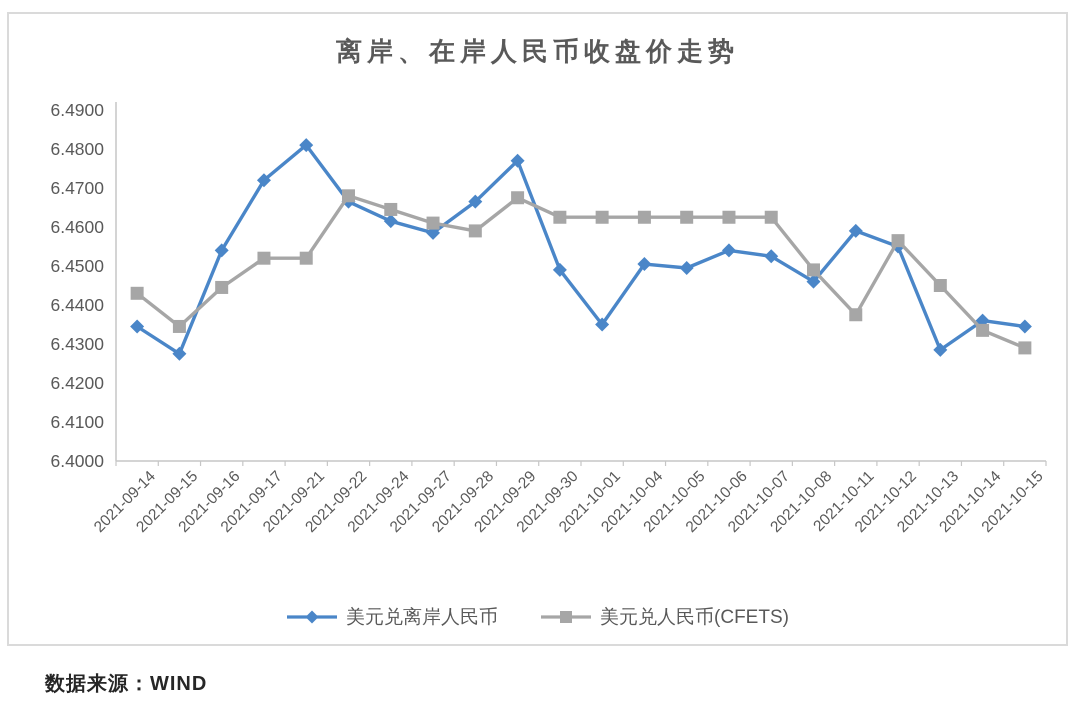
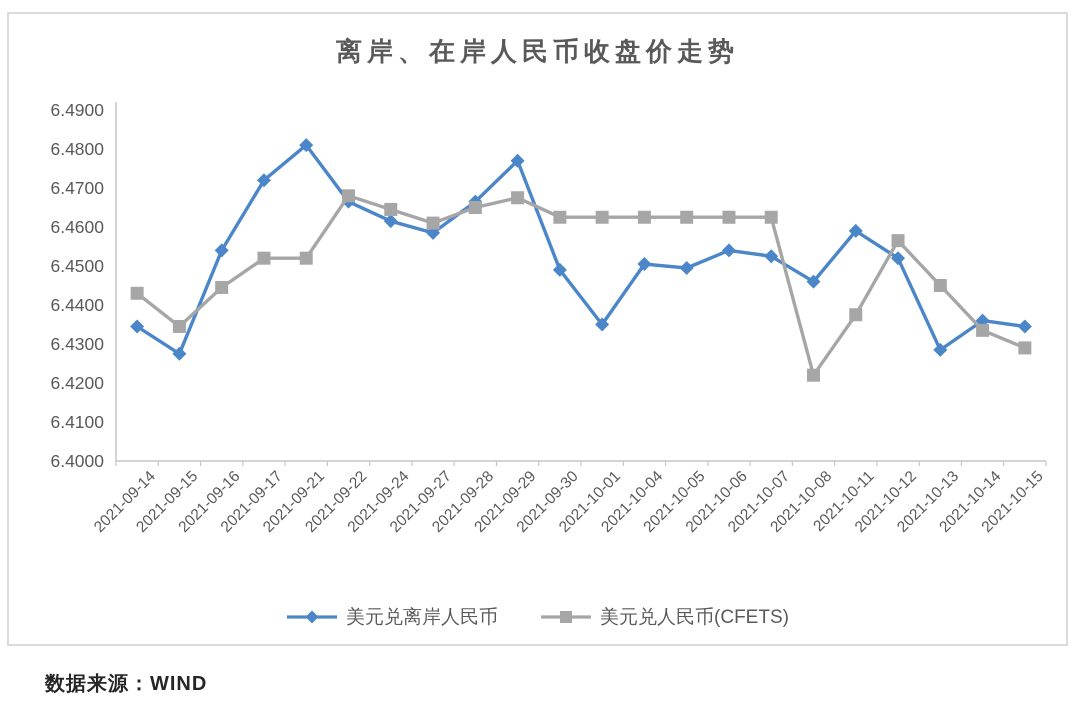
美元兑人民币(CFETS)/2021-09-28: 6.459 -> 6.465
美元兑人民币(CFETS)/2021-10-08: 6.449 -> 6.422
美元兑离岸人民币/2021-10-12: 6.455 -> 6.452
